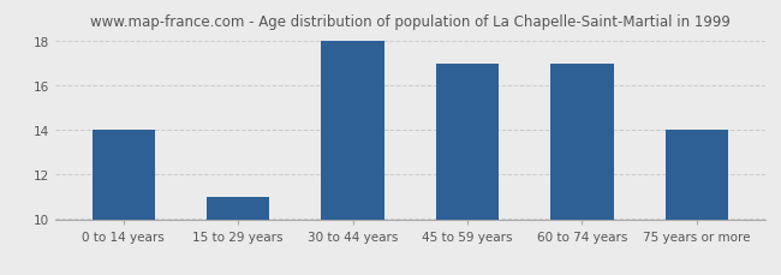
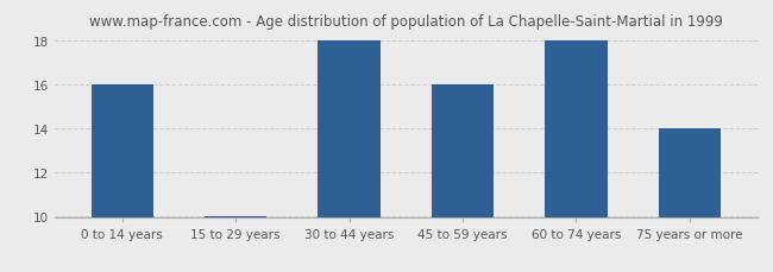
0 to 14 years: 14 -> 16
15 to 29 years: 11 -> 10
45 to 59 years: 17 -> 16
60 to 74 years: 17 -> 18
